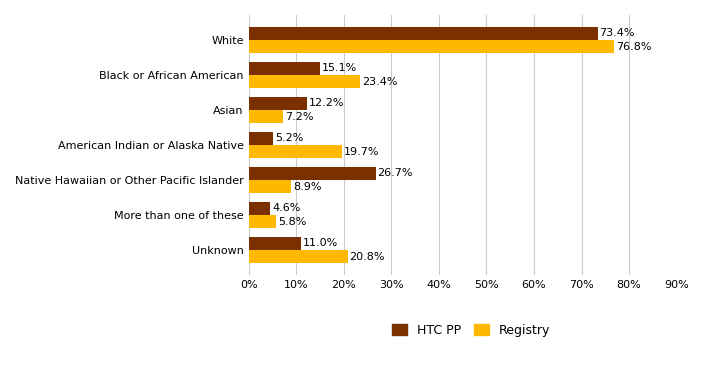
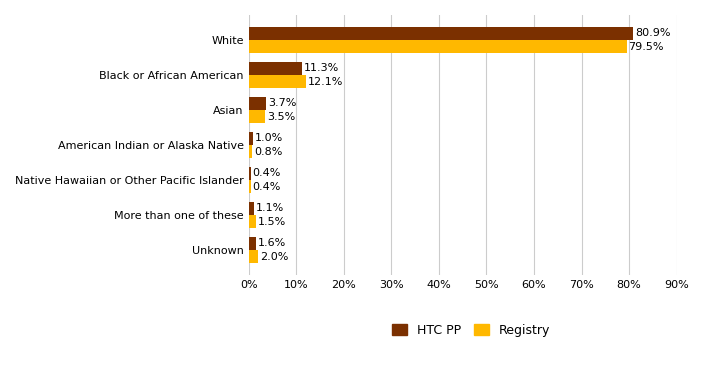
HTC PP/White: 73.4% -> 80.9%
Registry/White: 76.8% -> 79.5%
HTC PP/Black or African American: 15.1% -> 11.3%
Registry/Black or African American: 23.4% -> 12.1%
HTC PP/Asian: 12.2% -> 3.7%
Registry/Asian: 7.2% -> 3.5%
HTC PP/American Indian or Alaska Native: 5.2% -> 1.0%
Registry/American Indian or Alaska Native: 19.7% -> 0.8%
HTC PP/Native Hawaiian or Other Pacific Islander: 26.7% -> 0.4%
Registry/Native Hawaiian or Other Pacific Islander: 8.9% -> 0.4%
HTC PP/More than one of these: 4.6% -> 1.1%
Registry/More than one of these: 5.8% -> 1.5%
HTC PP/Unknown: 11.0% -> 1.6%
Registry/Unknown: 20.8% -> 2.0%
